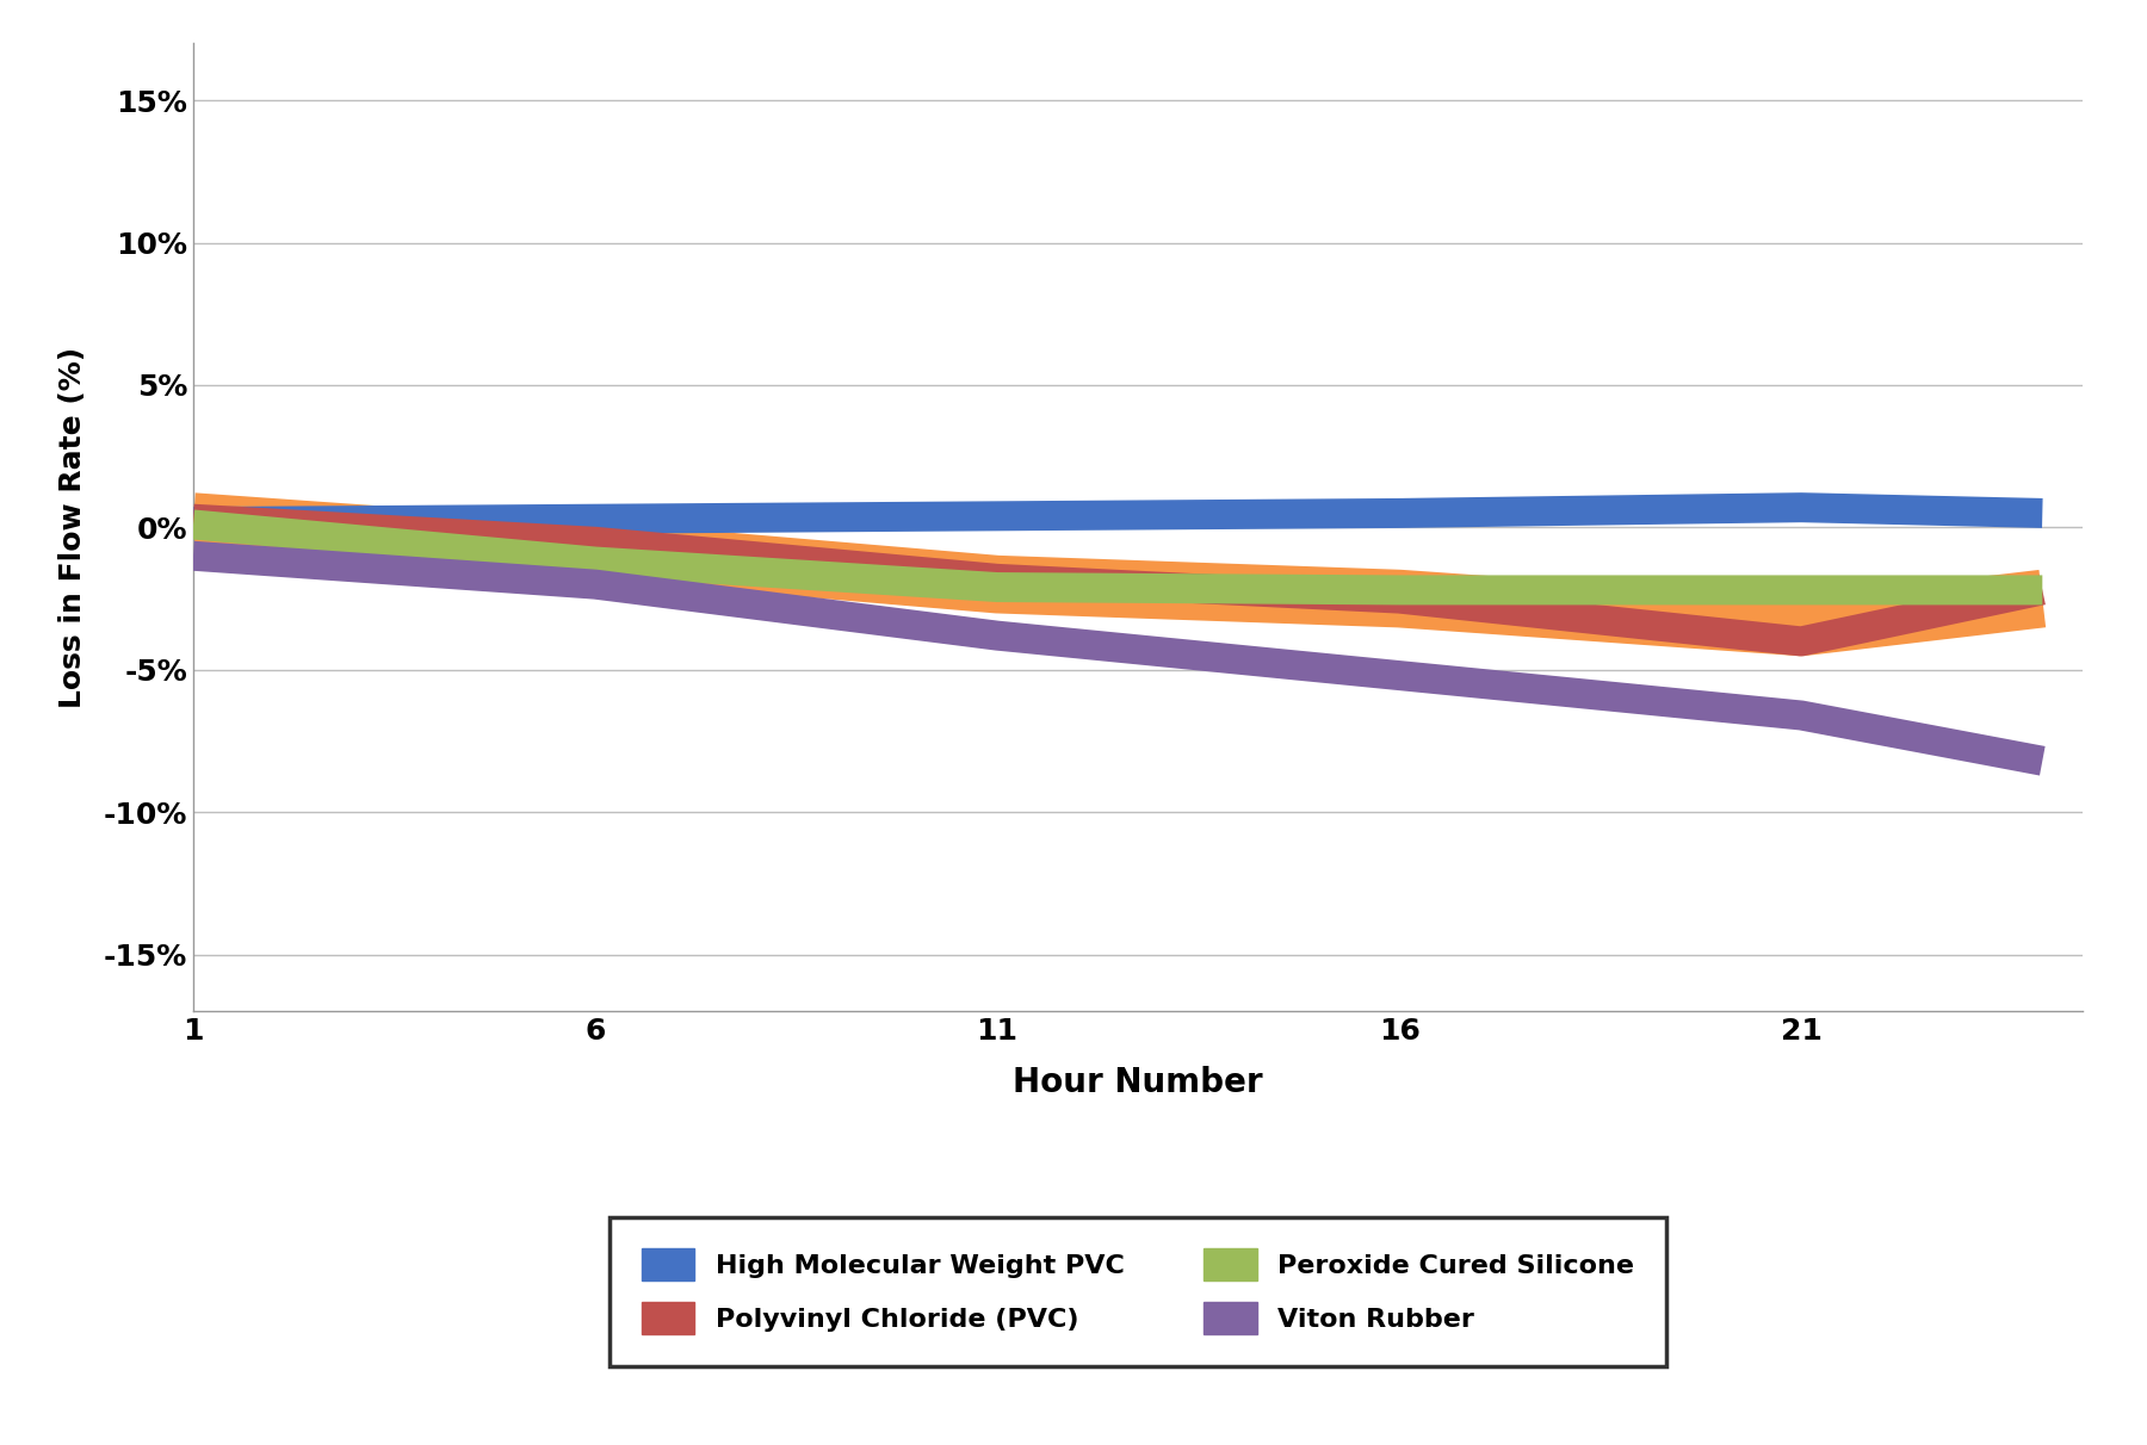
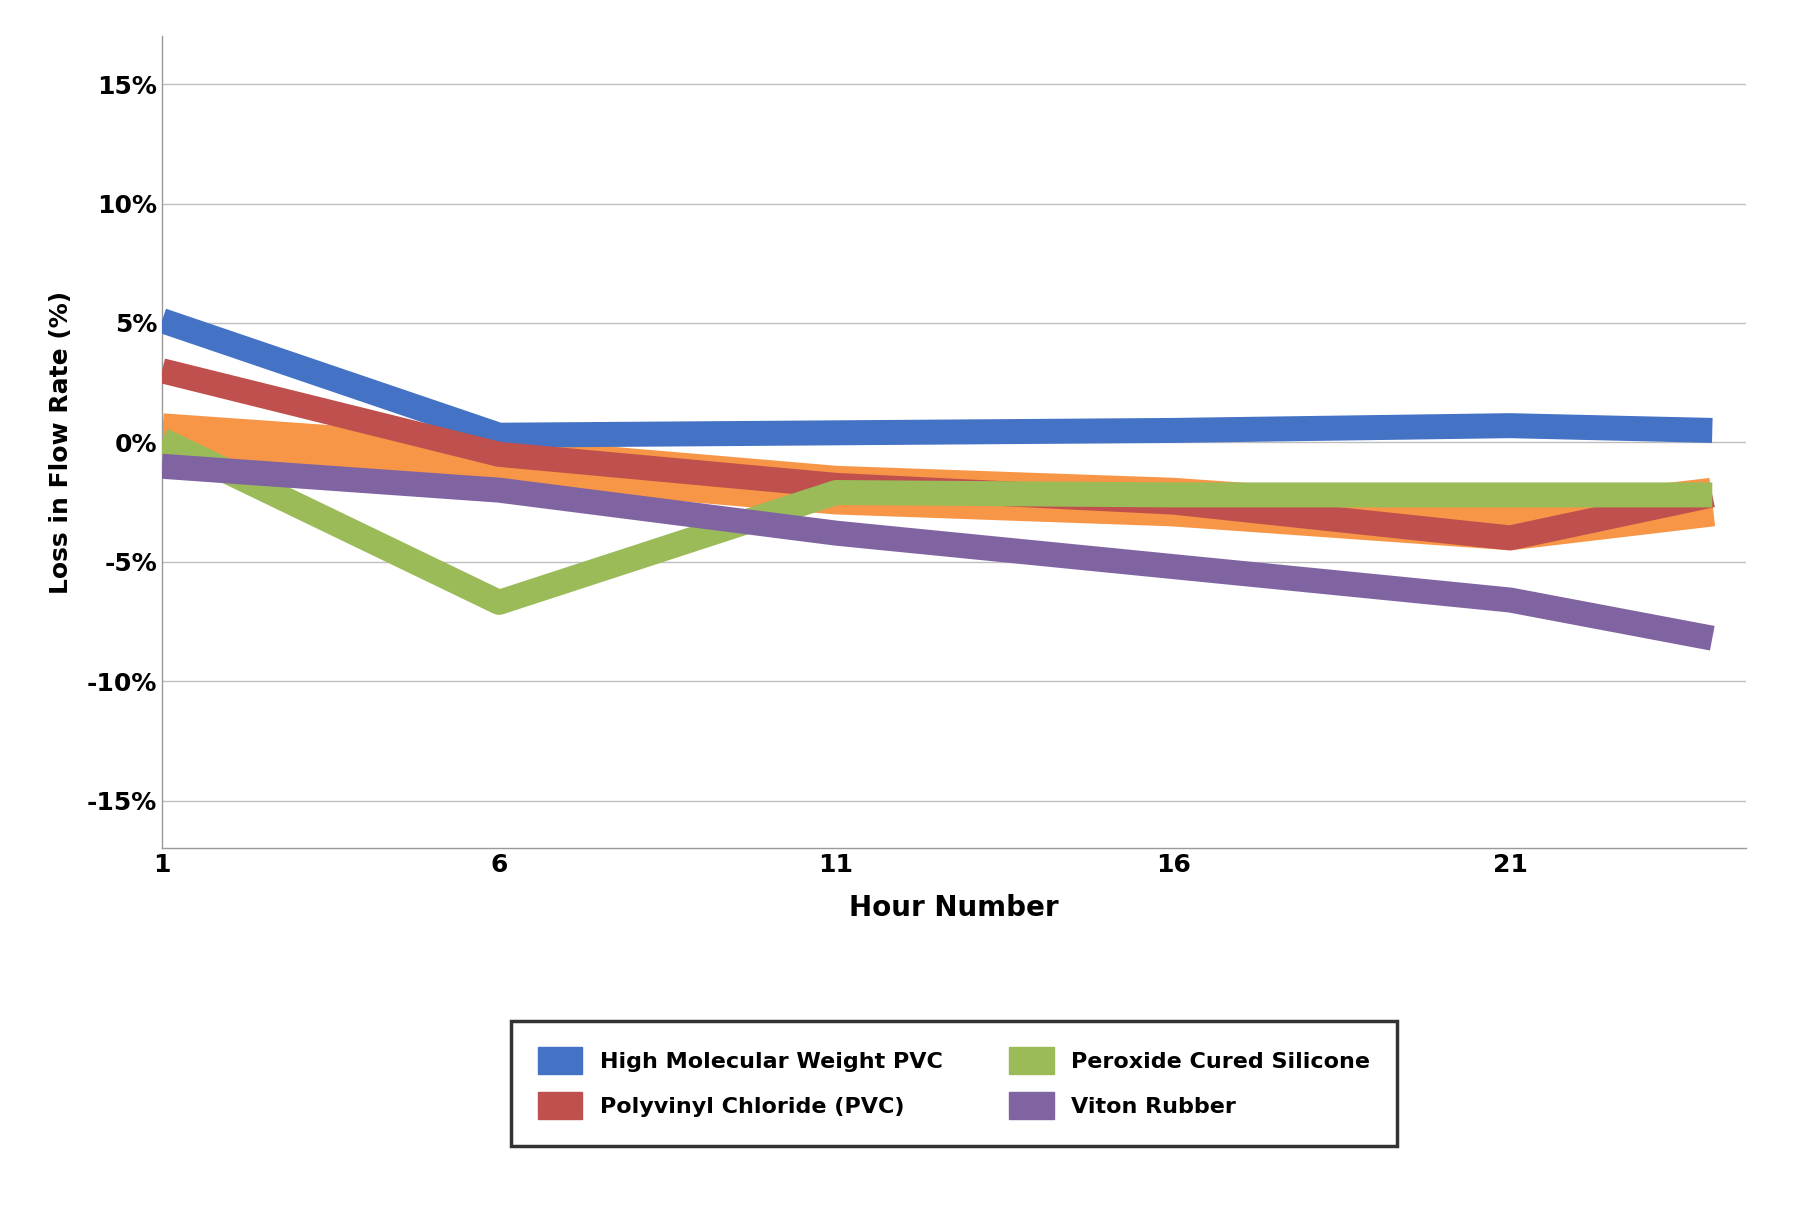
High Molecular Weight PVC/1: 0.2% -> 5.1%
Polyvinyl Chloride (PVC)/1: 0.3% -> 3.0%
Peroxide Cured Silicone/6: -1.2% -> -6.7%
